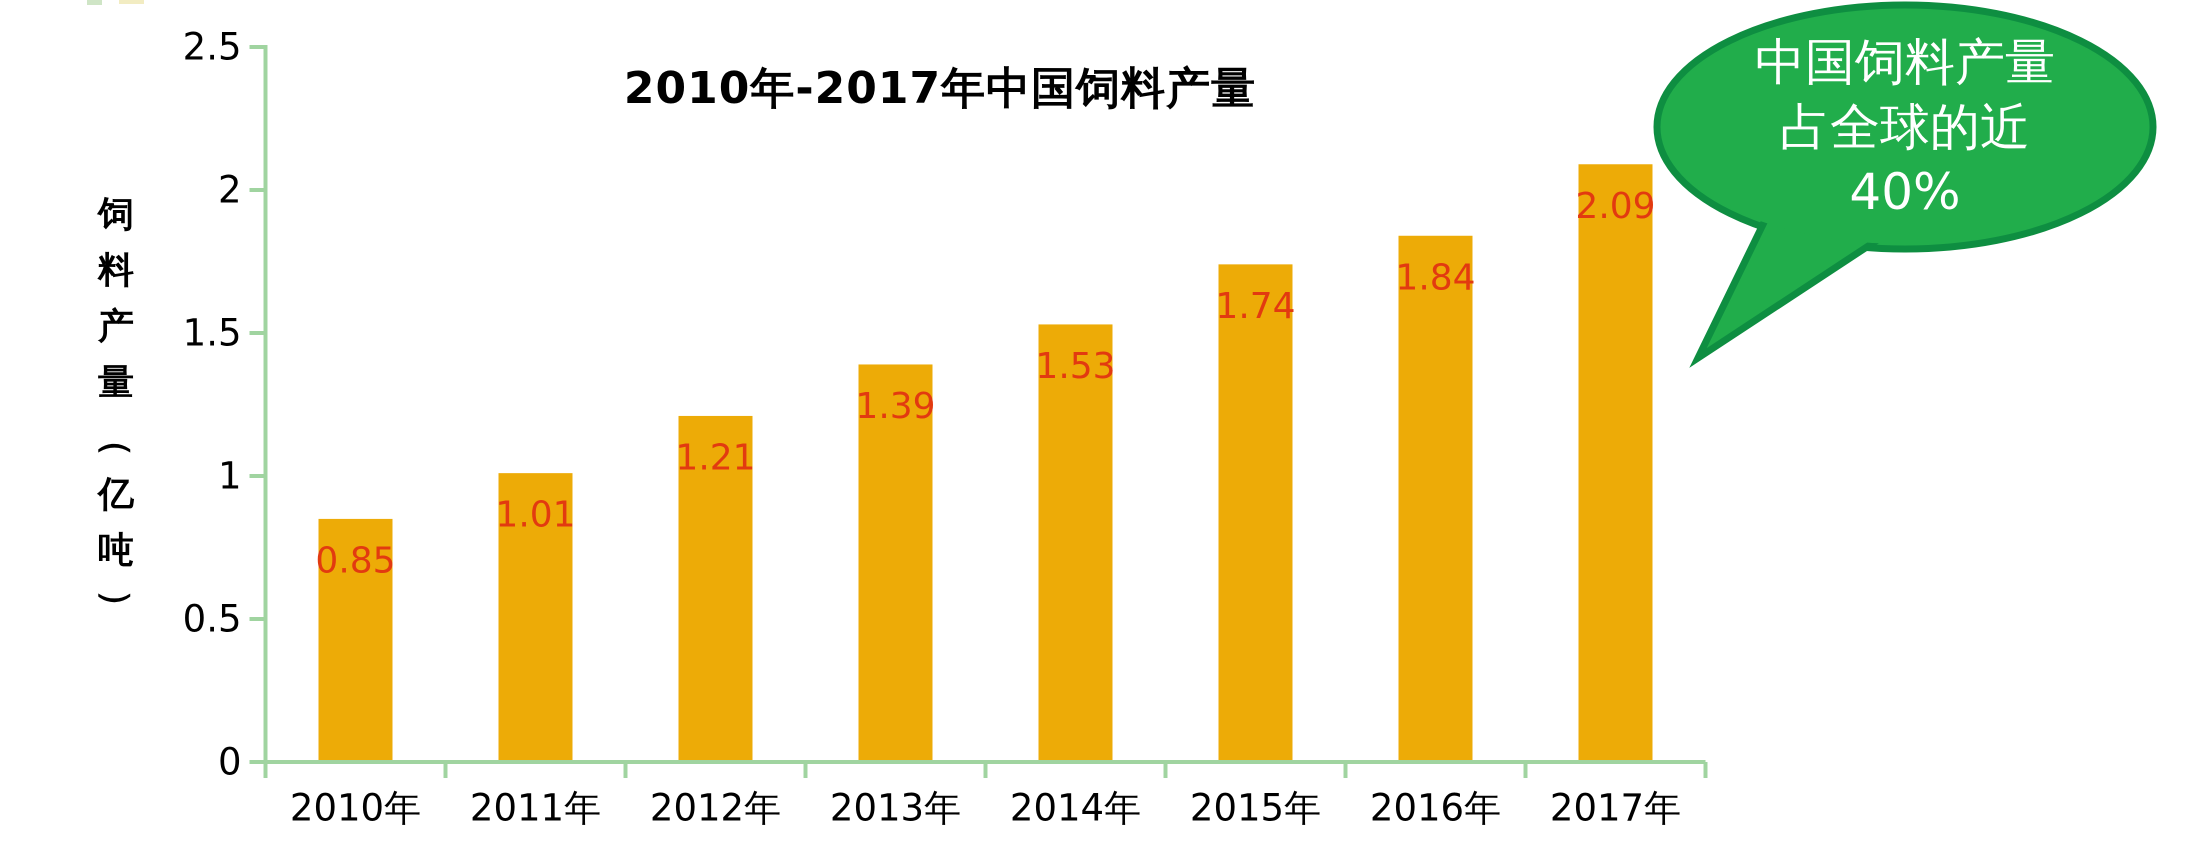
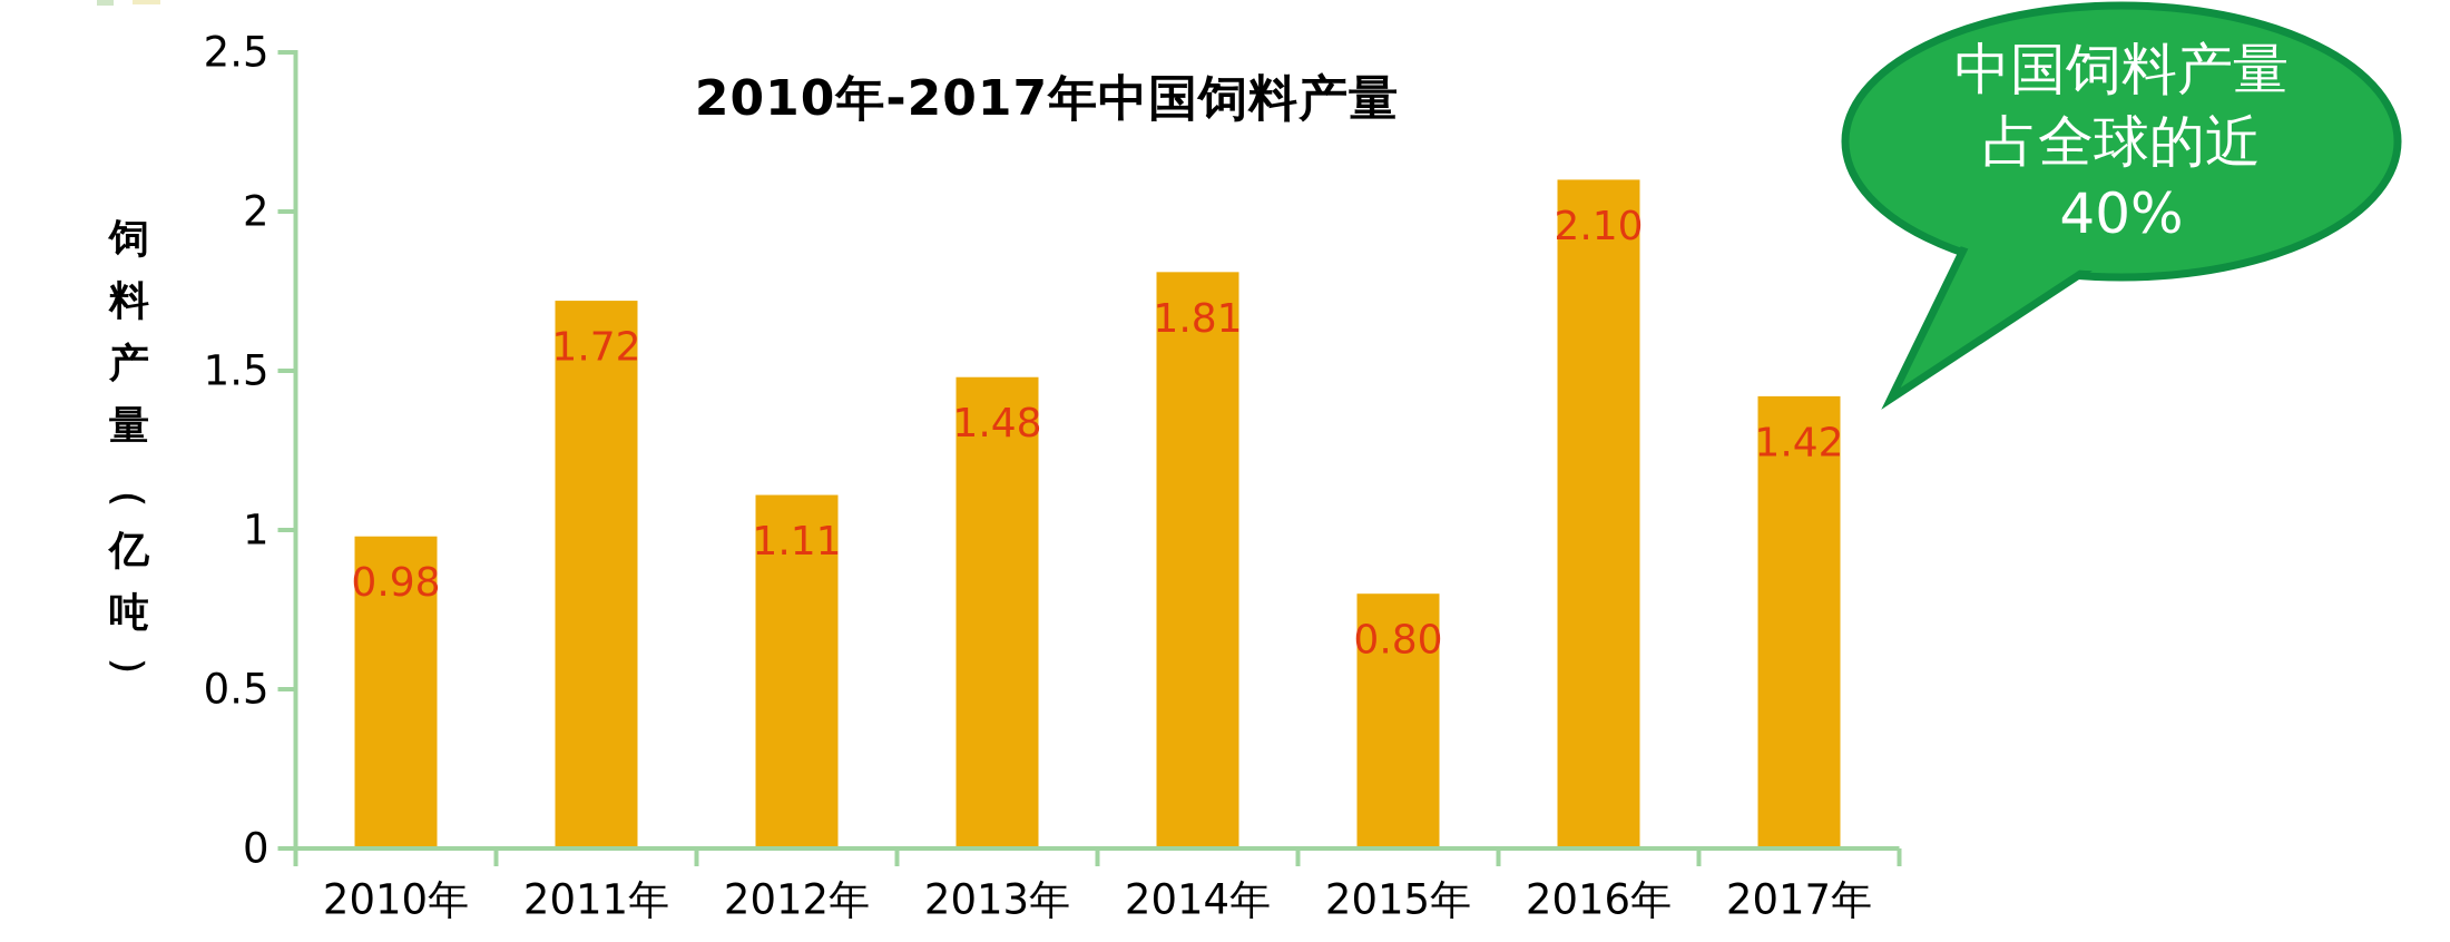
2010年: 0.85 -> 0.98
2011年: 1.01 -> 1.72
2012年: 1.21 -> 1.11
2013年: 1.39 -> 1.48
2014年: 1.53 -> 1.81
2015年: 1.74 -> 0.80
2016年: 1.84 -> 2.10
2017年: 2.09 -> 1.42
